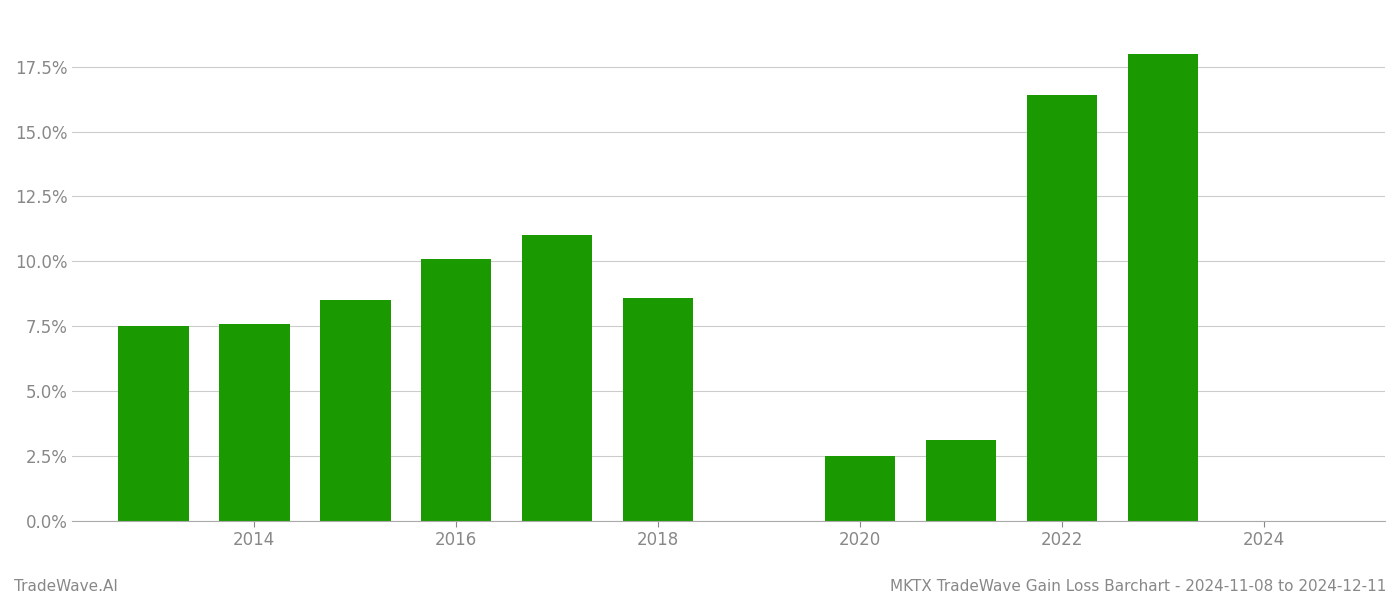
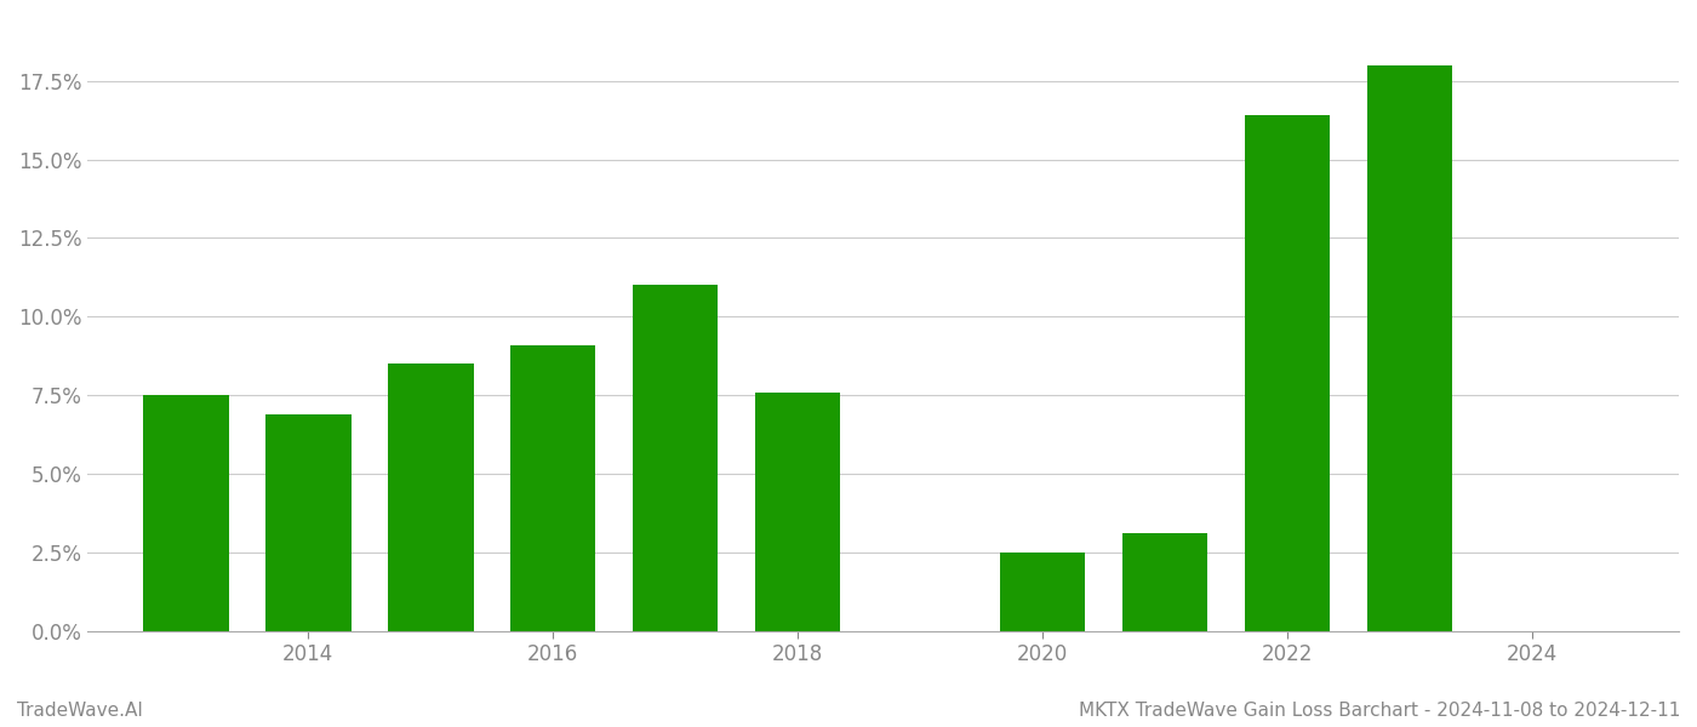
2014: 7.6% -> 6.9%
2016: 10.1% -> 9.1%
2018: 8.6% -> 7.6%
